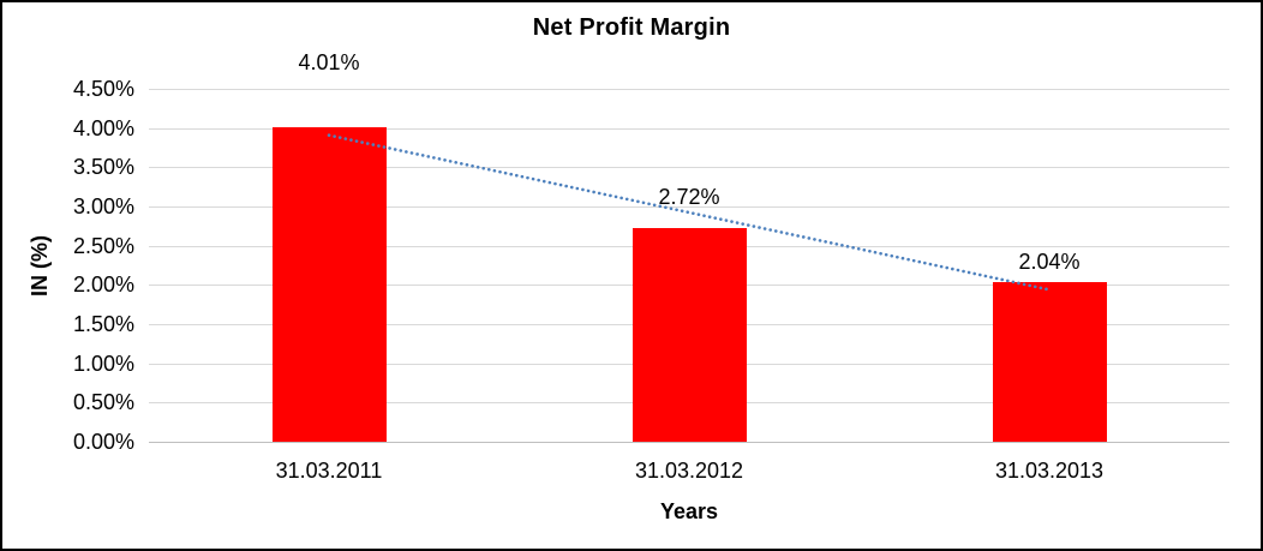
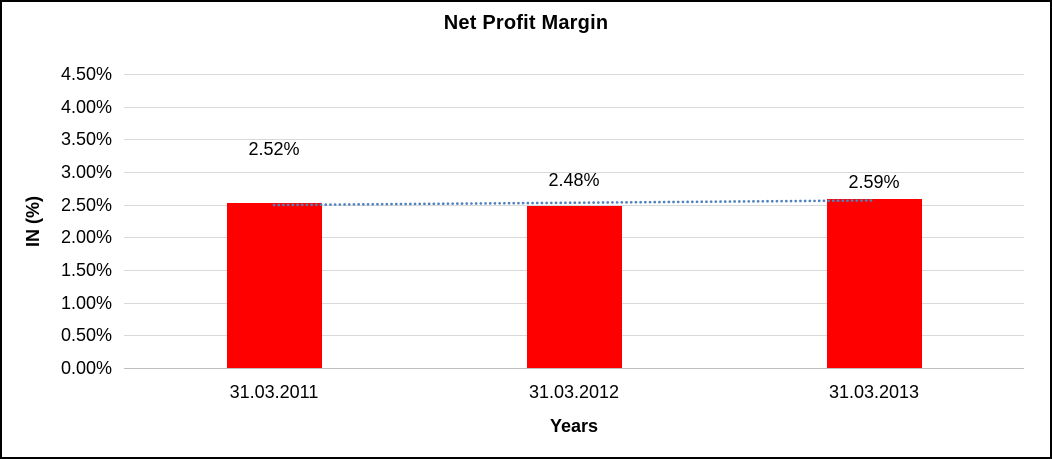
31.03.2011: 4.01% -> 2.52%
31.03.2012: 2.72% -> 2.48%
31.03.2013: 2.04% -> 2.59%
